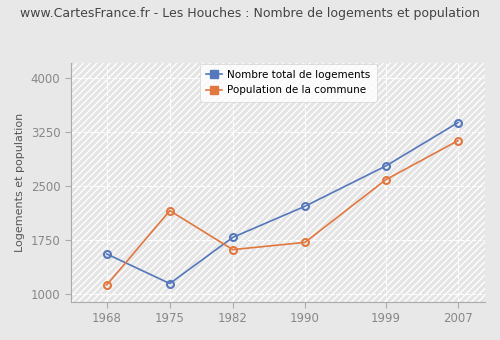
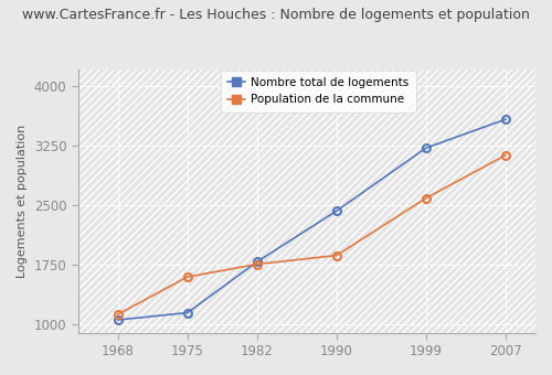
Nombre total de logements/1968: 1560 -> 1060
Population de la commune/1975: 2160 -> 1600
Population de la commune/1982: 1620 -> 1760
Nombre total de logements/1990: 2220 -> 2430
Population de la commune/1990: 1720 -> 1870
Nombre total de logements/1999: 2780 -> 3220
Nombre total de logements/2007: 3380 -> 3580
